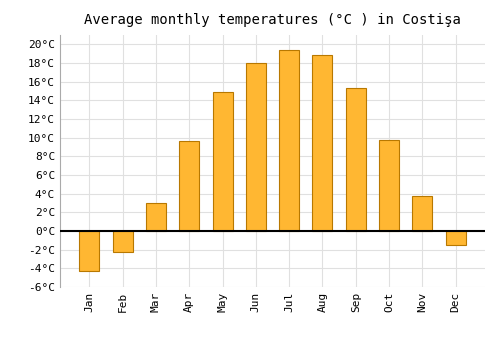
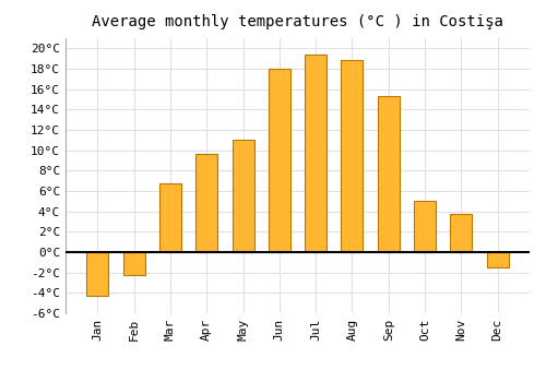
Mar: 3.0°C -> 6.8°C
May: 14.9°C -> 11.0°C
Oct: 9.7°C -> 5.0°C
